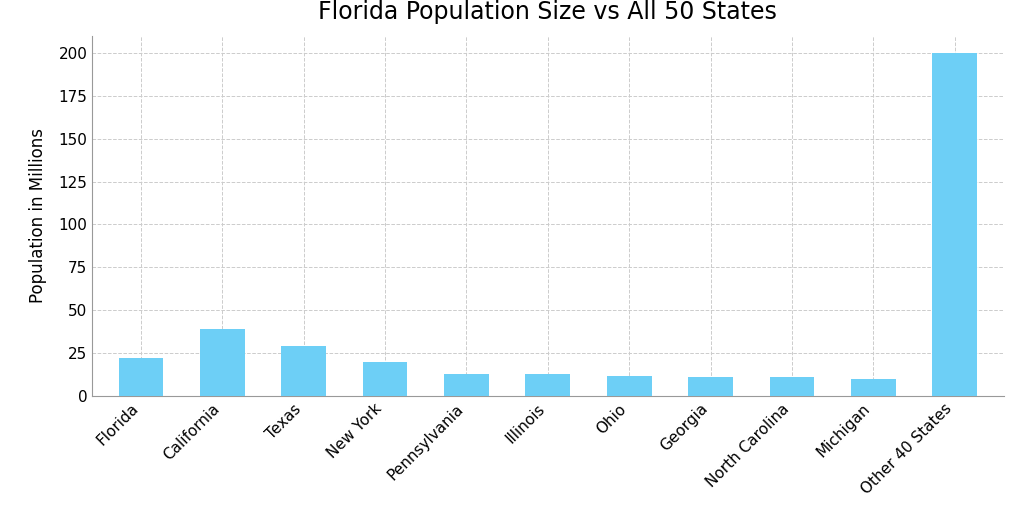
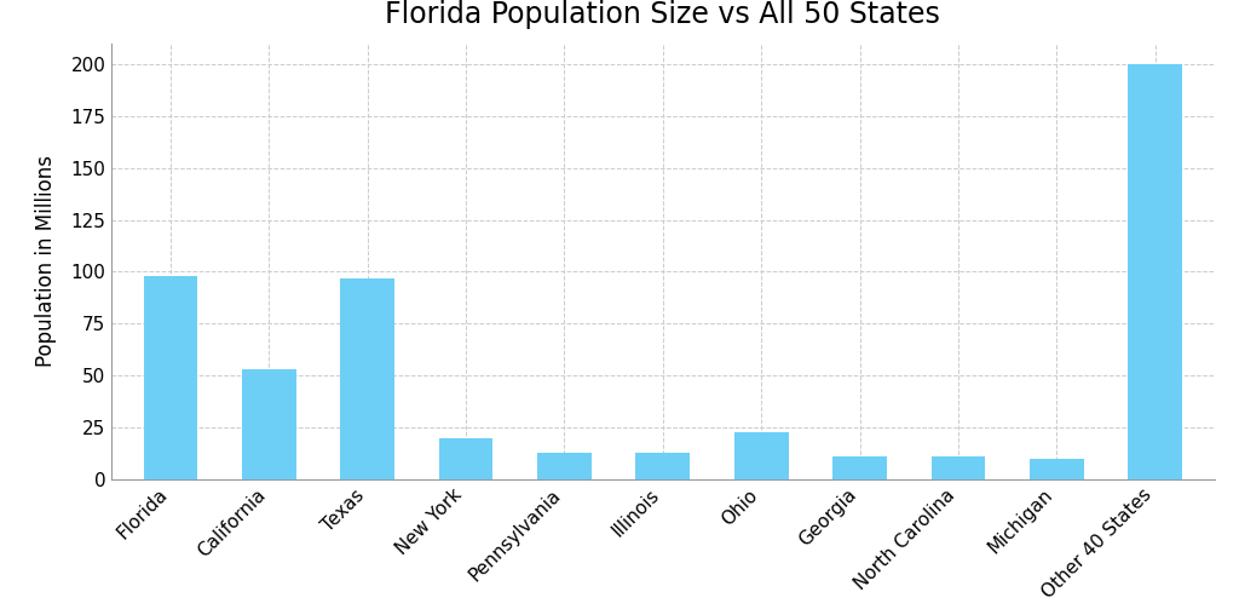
Florida: 22 -> 98
California: 39 -> 53
Texas: 29 -> 97
Ohio: 12 -> 23
